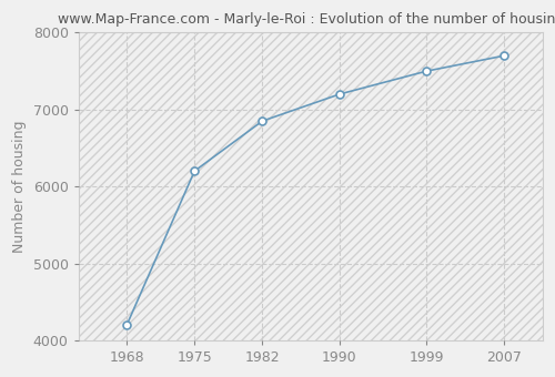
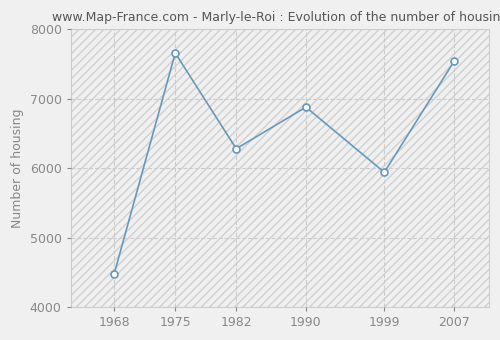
1968: 4200 -> 4480
1975: 6200 -> 7660
1982: 6850 -> 6280
1990: 7200 -> 6880
1999: 7500 -> 5940
2007: 7700 -> 7540
